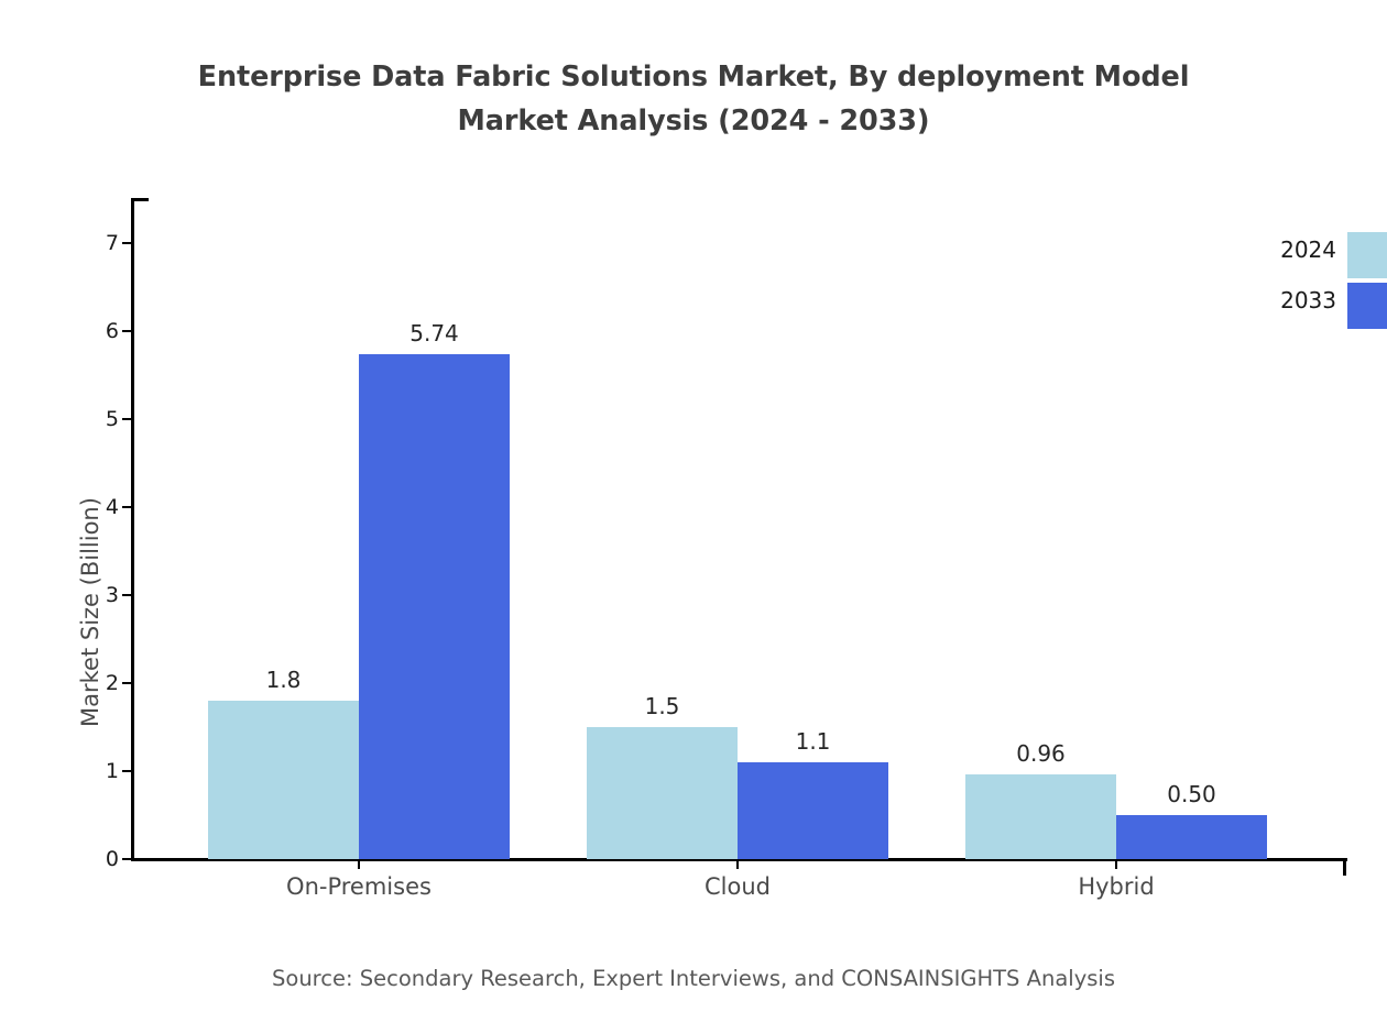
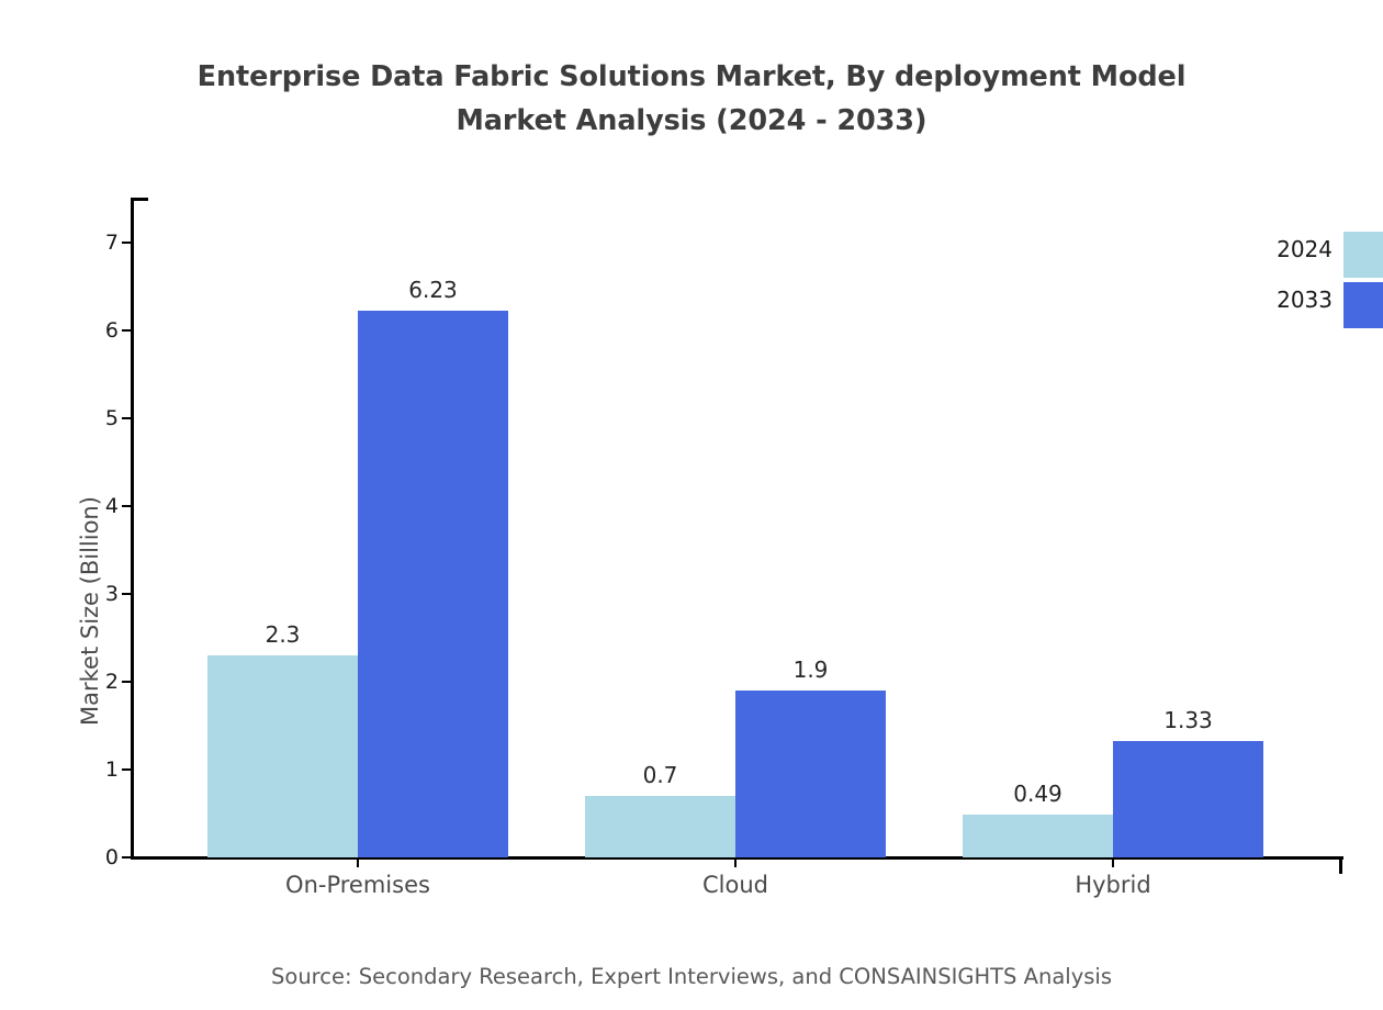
2024/On-Premises: 1.8 -> 2.3
2033/On-Premises: 5.74 -> 6.23
2024/Cloud: 1.5 -> 0.7
2033/Cloud: 1.1 -> 1.9
2024/Hybrid: 0.96 -> 0.49
2033/Hybrid: 0.50 -> 1.33
